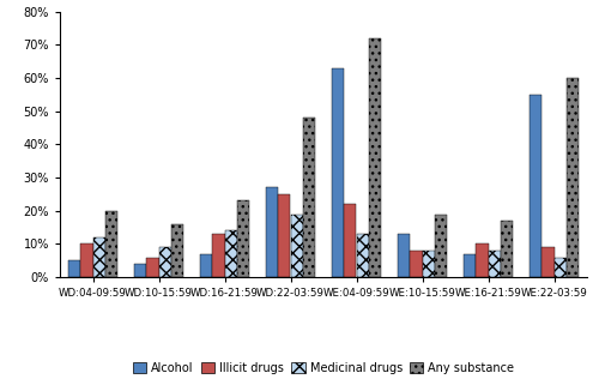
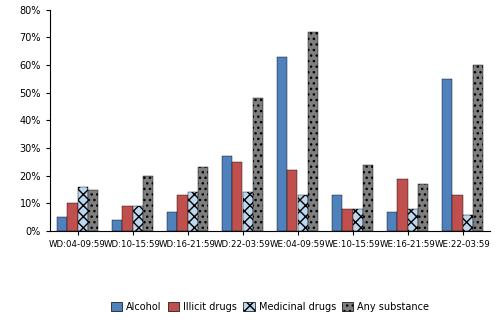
Medicinal drugs/WD:04-09:59: 12% -> 16%
Any substance/WD:04-09:59: 20% -> 15%
Illicit drugs/WD:10-15:59: 6% -> 9%
Any substance/WD:10-15:59: 16% -> 20%
Medicinal drugs/WD:22-03:59: 19% -> 14%
Any substance/WE:10-15:59: 19% -> 24%
Illicit drugs/WE:16-21:59: 10% -> 19%
Illicit drugs/WE:22-03:59: 9% -> 13%
